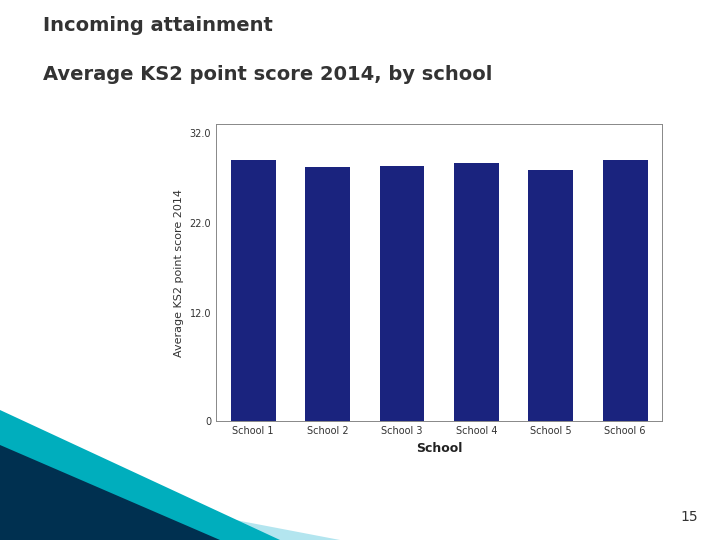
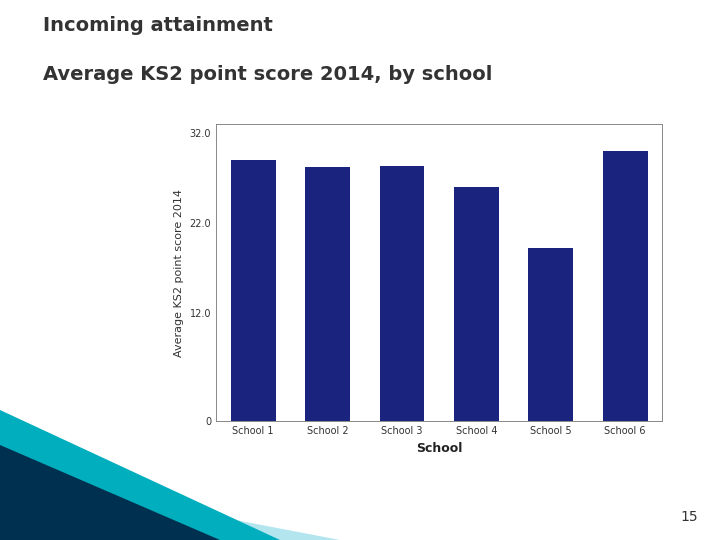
School 4: 28.7 -> 26.0
School 5: 27.9 -> 19.2
School 6: 29.0 -> 30.0
